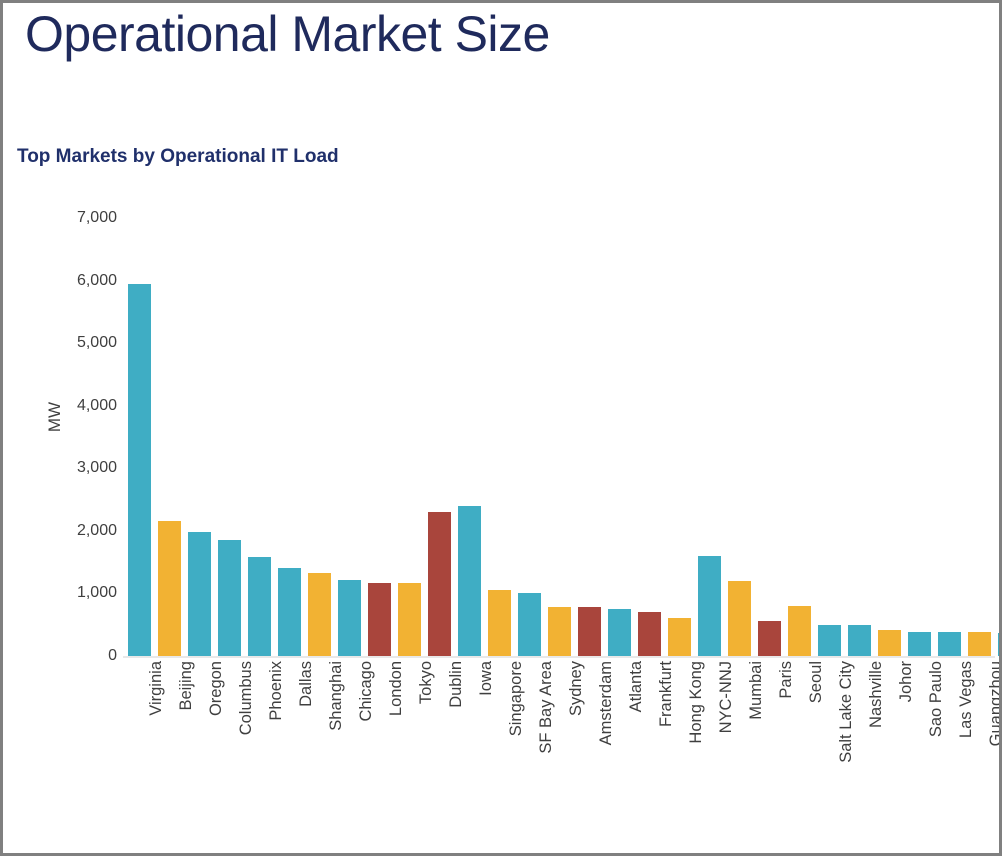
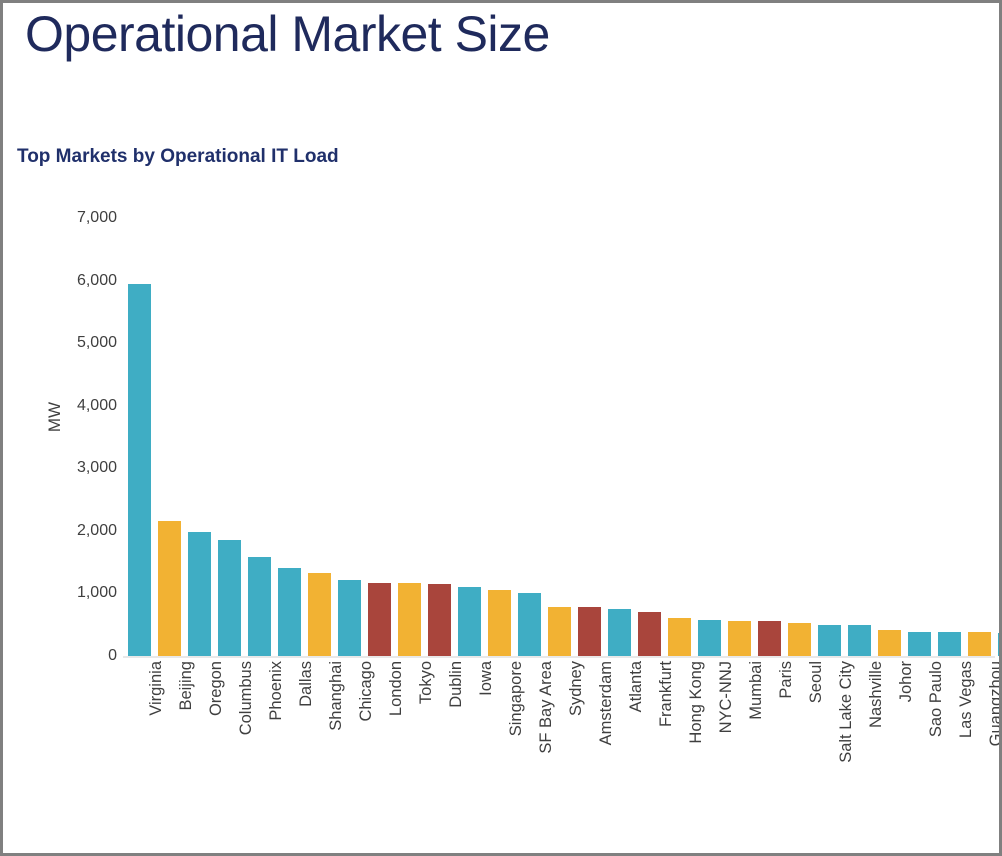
Dublin: 2300 -> 1200
Iowa: 2400 -> 1100
NYC-NNJ: 1600 -> 600
Mumbai: 1200 -> 600
Seoul: 800 -> 500
